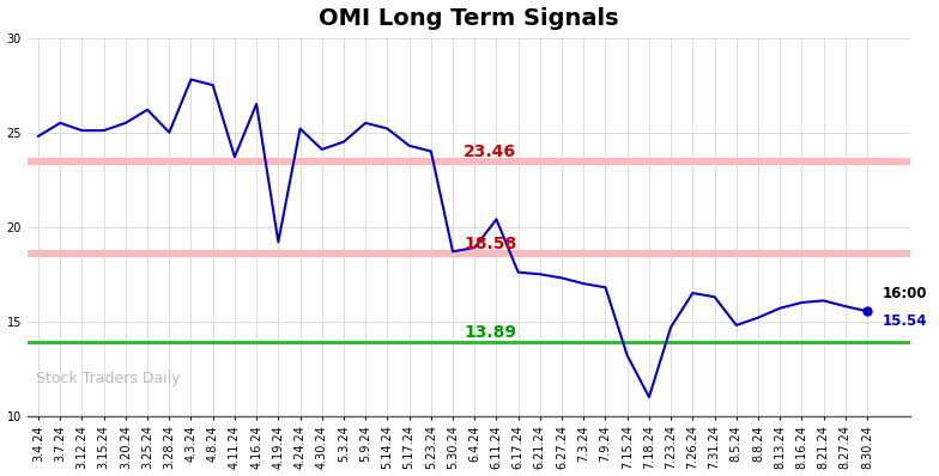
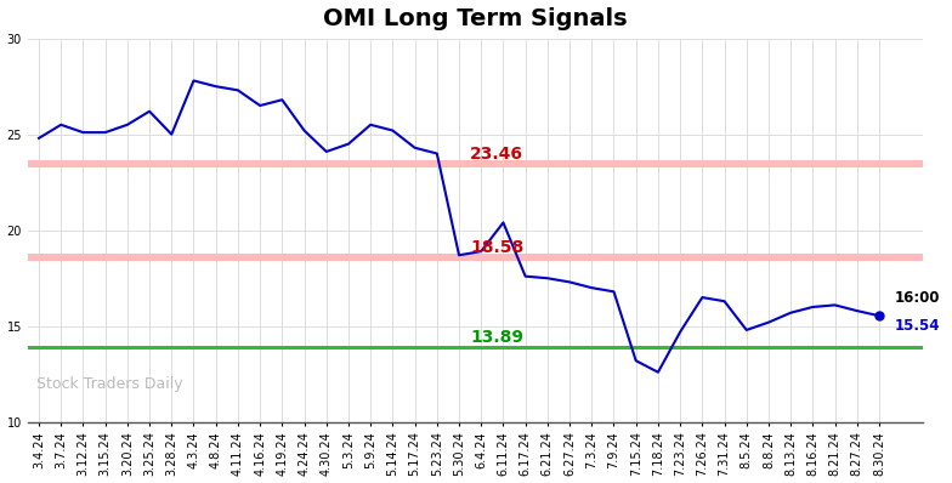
4.11.24: 23.7 -> 27.3
4.19.24: 19.2 -> 26.8
7.18.24: 11.0 -> 12.6
